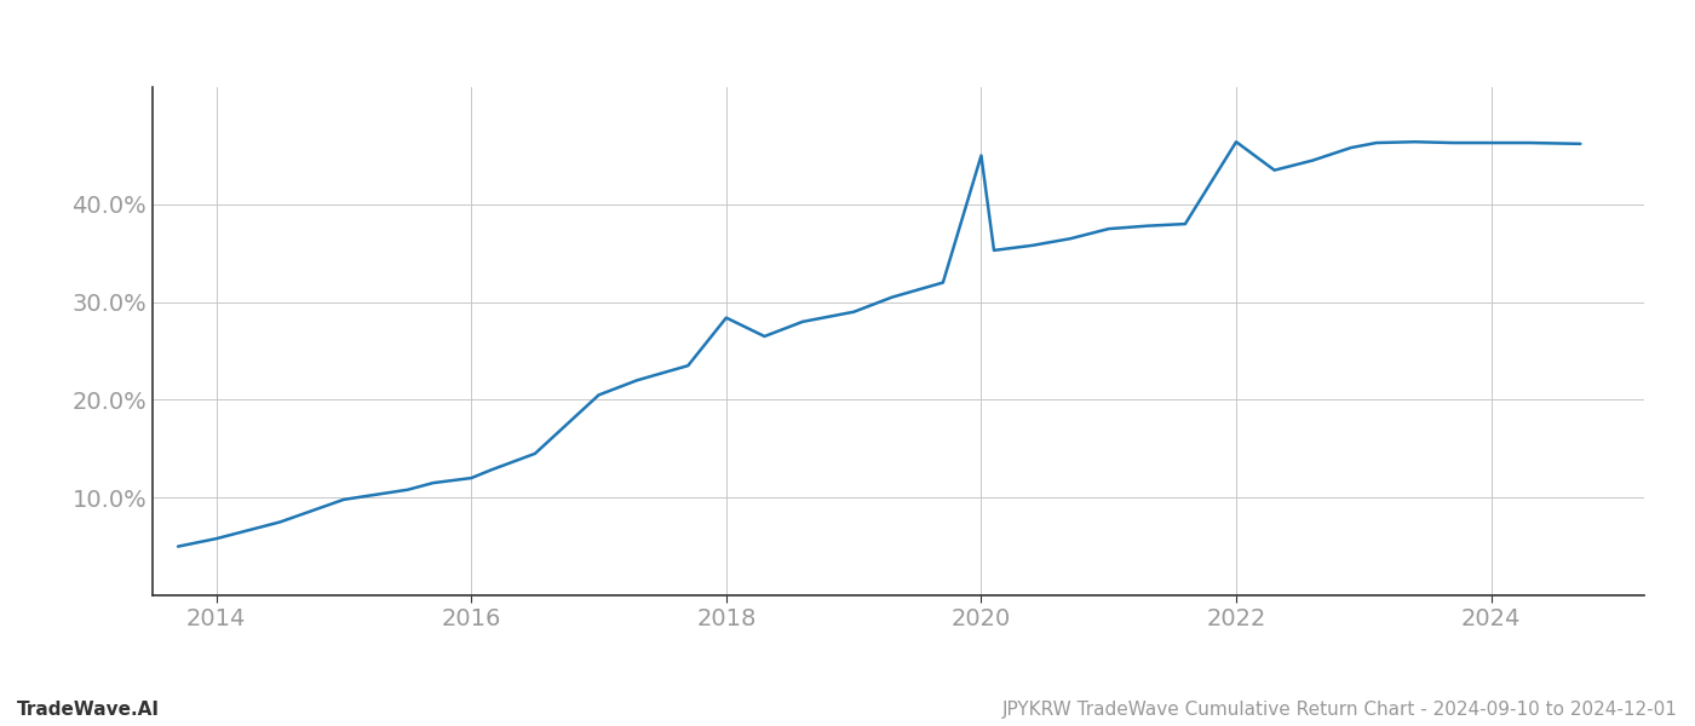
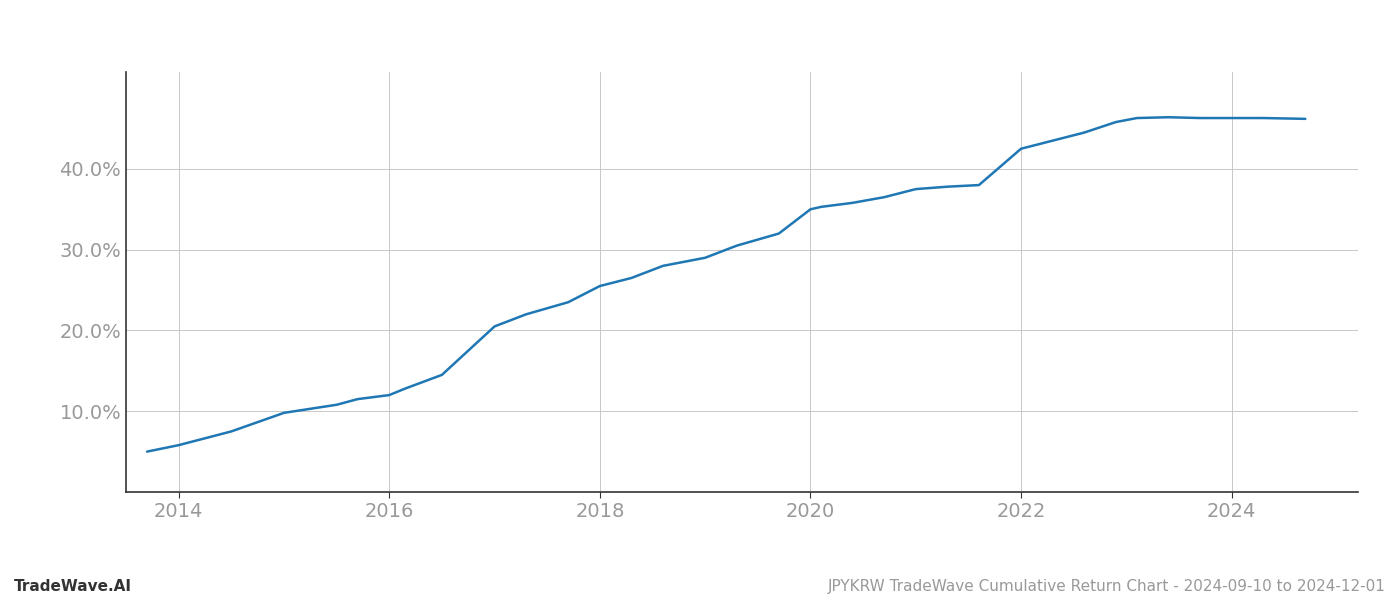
2018: 28.4% -> 25.5%
2020: 45.0% -> 35.0%
2022: 46.4% -> 42.5%
